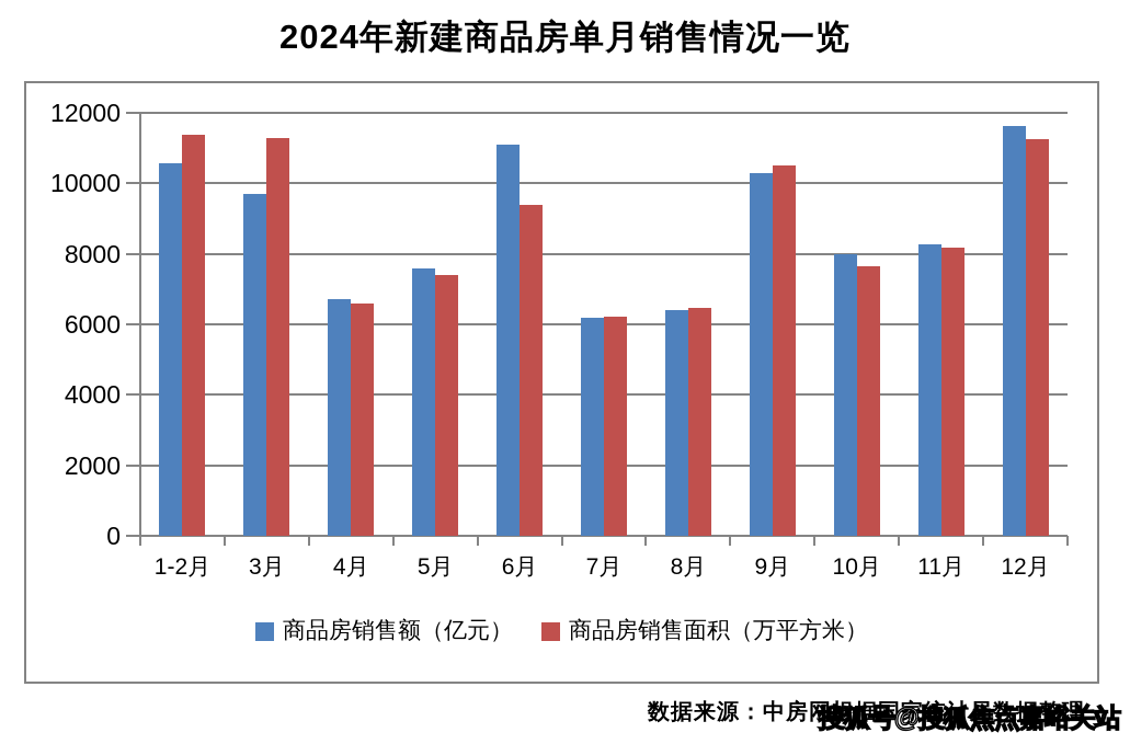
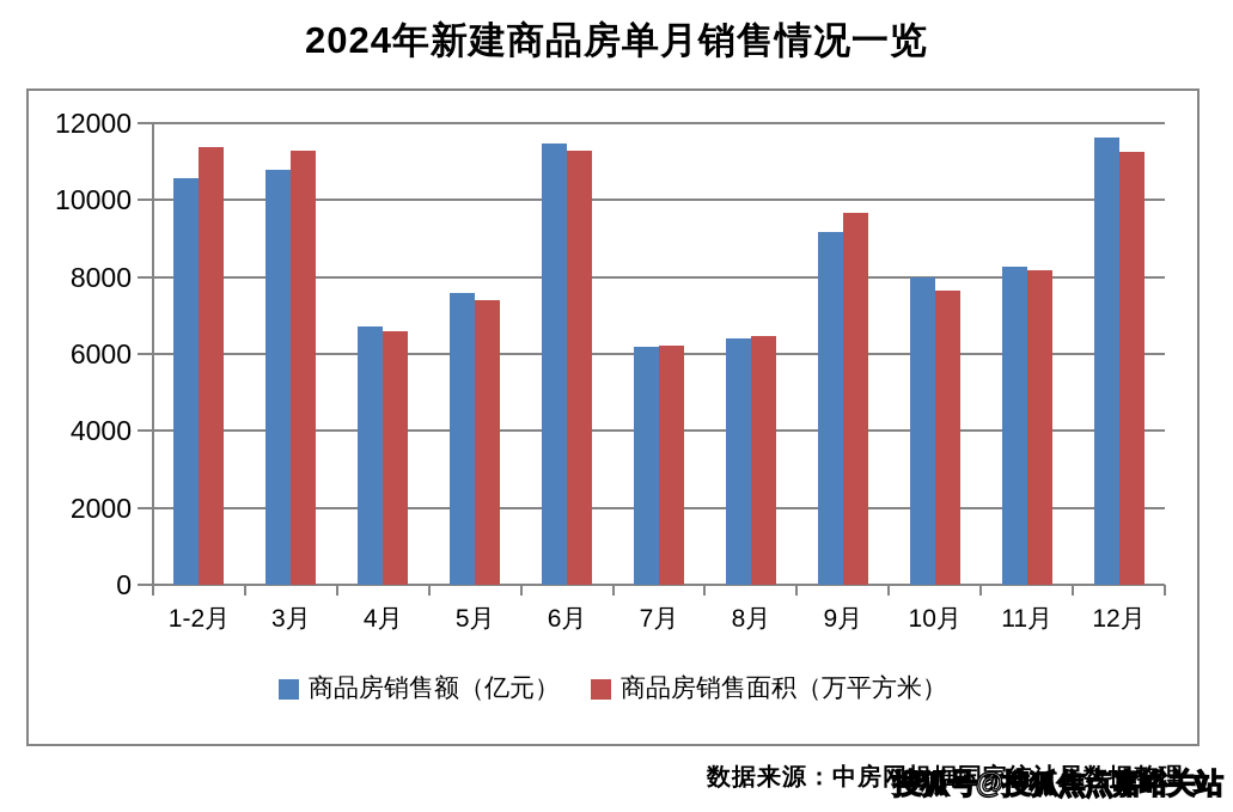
商品房销售额（亿元）/3月: 9700 -> 10800
商品房销售额（亿元）/6月: 11100 -> 11500
商品房销售面积（万平方米）/6月: 9400 -> 11300
商品房销售额（亿元）/9月: 10300 -> 9200
商品房销售面积（万平方米）/9月: 10500 -> 9700
